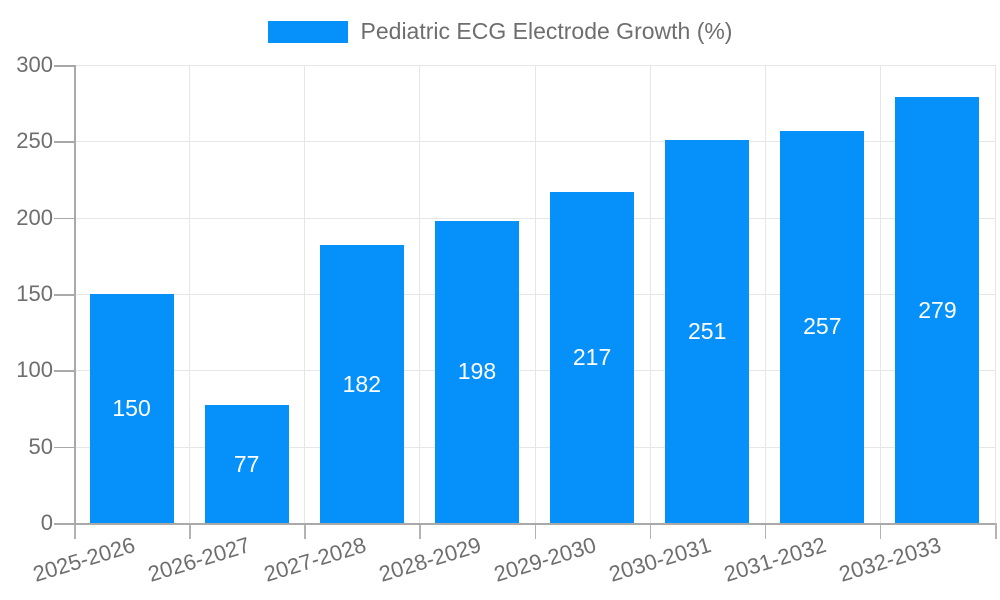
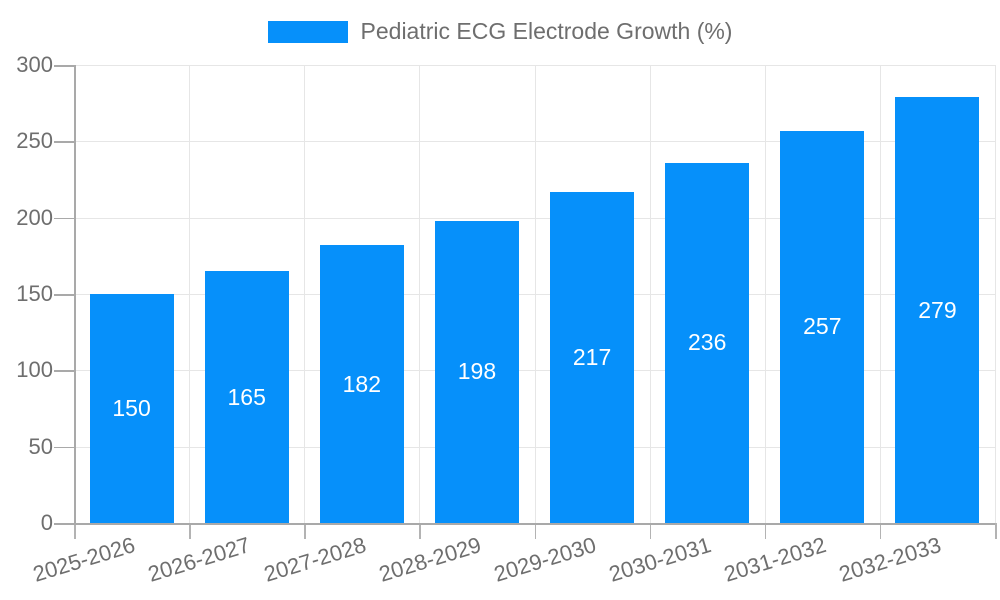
2026-2027: 77 -> 165
2030-2031: 251 -> 236
